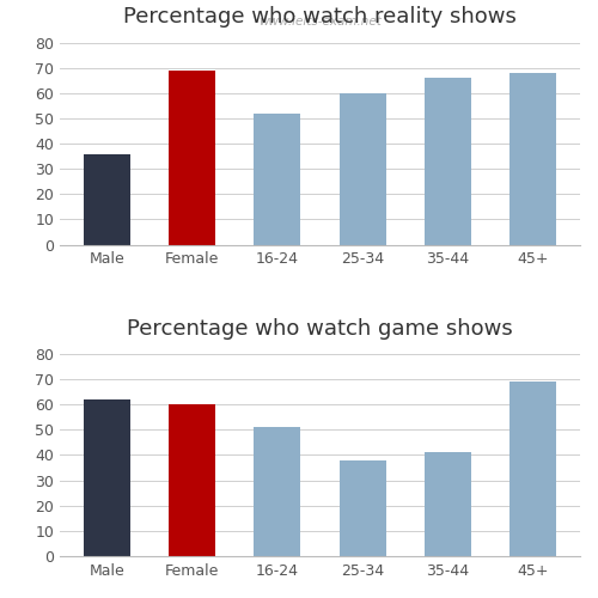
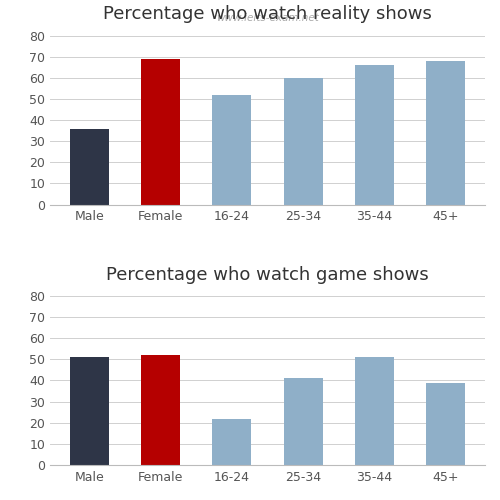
Percentage who watch game shows/Male: 62 -> 51
Percentage who watch game shows/Female: 60 -> 52
Percentage who watch game shows/16-24: 51 -> 22
Percentage who watch game shows/25-34: 38 -> 41
Percentage who watch game shows/35-44: 41 -> 51
Percentage who watch game shows/45+: 69 -> 39
